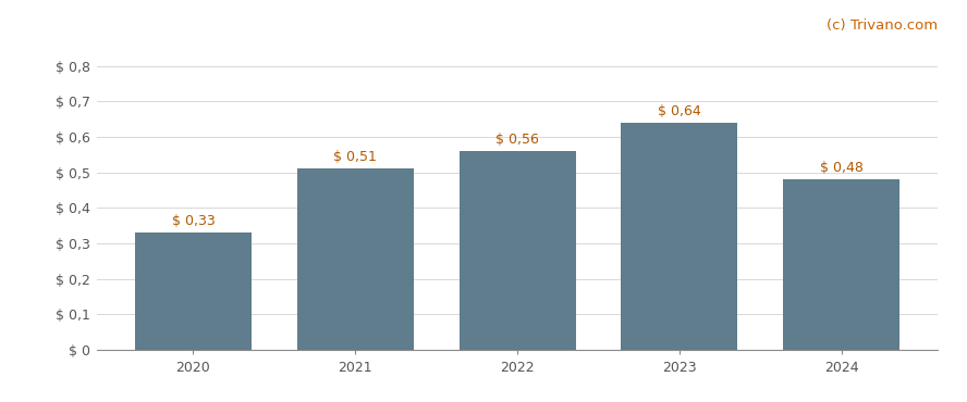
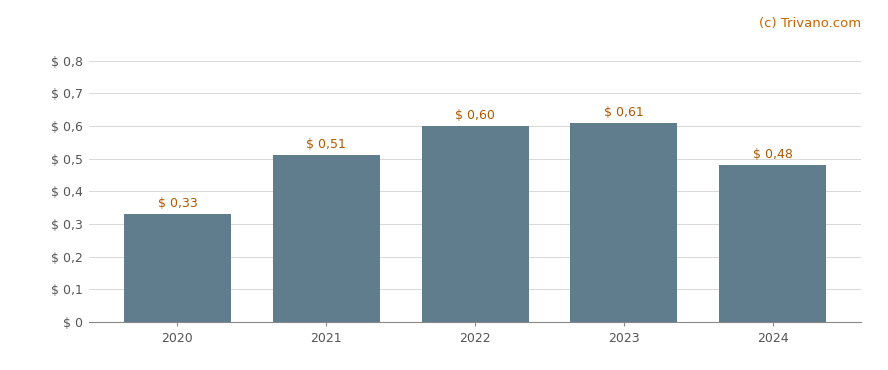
2022: 0,56 -> 0,60
2023: 0,64 -> 0,61
